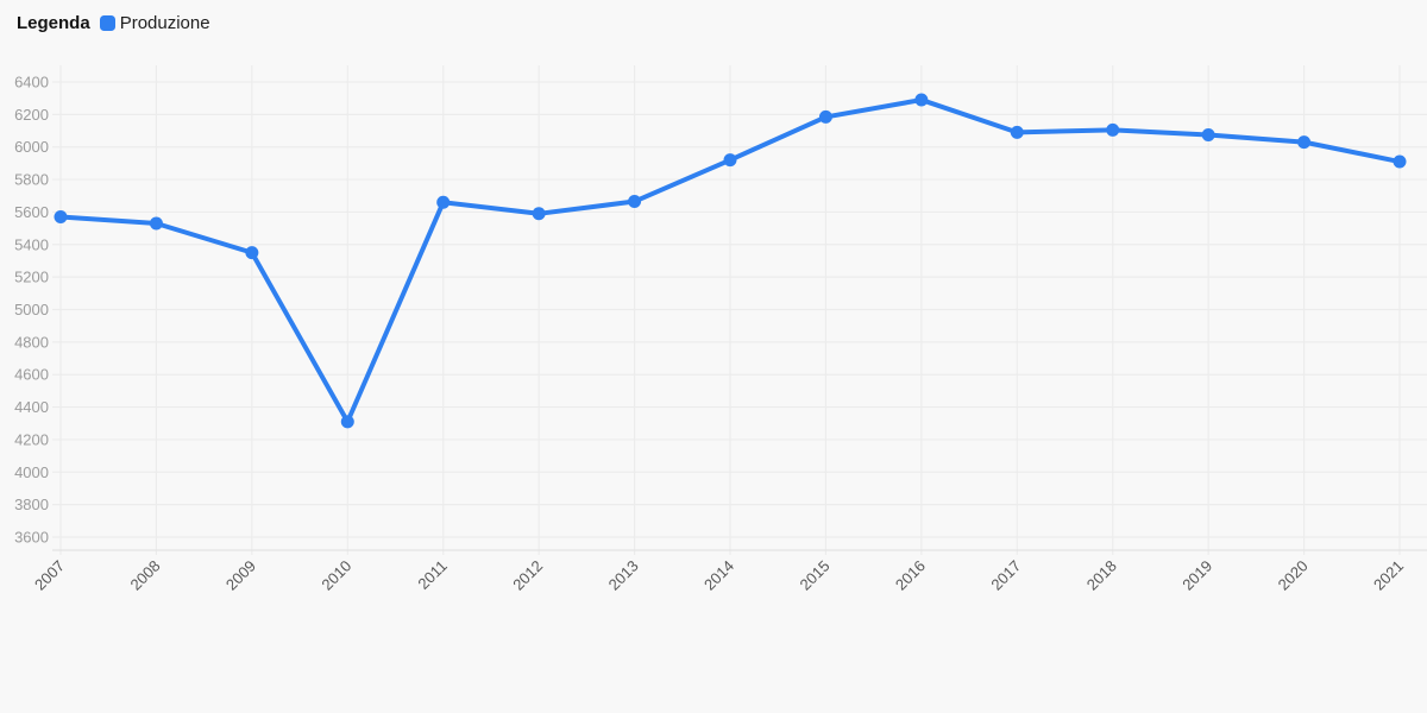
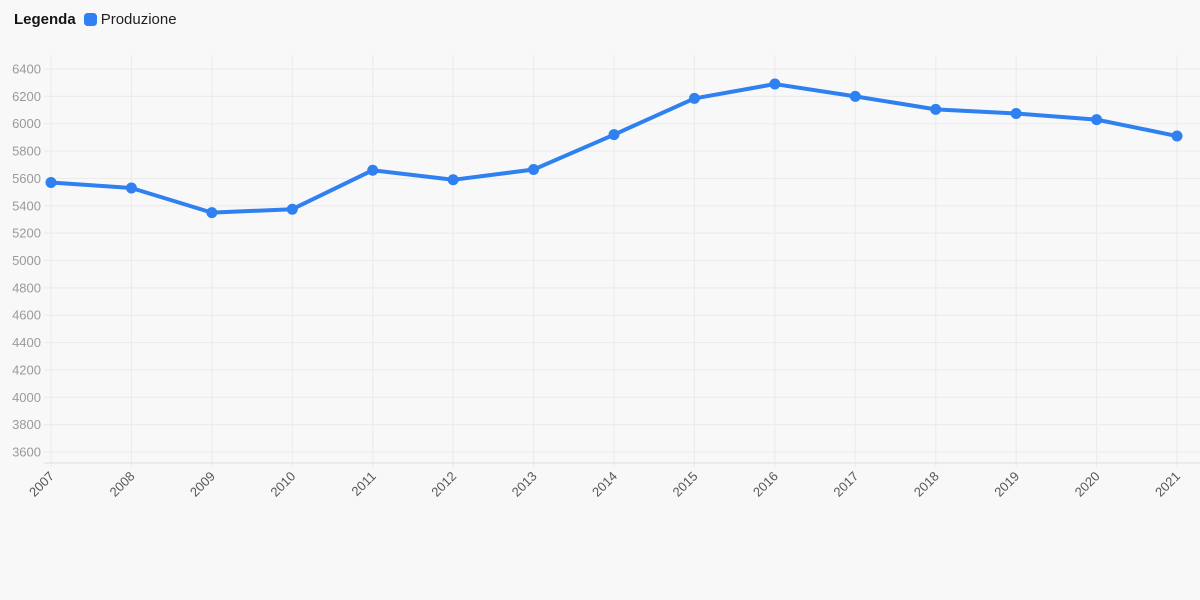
2010: 4310 -> 5380
2017: 6090 -> 6200
